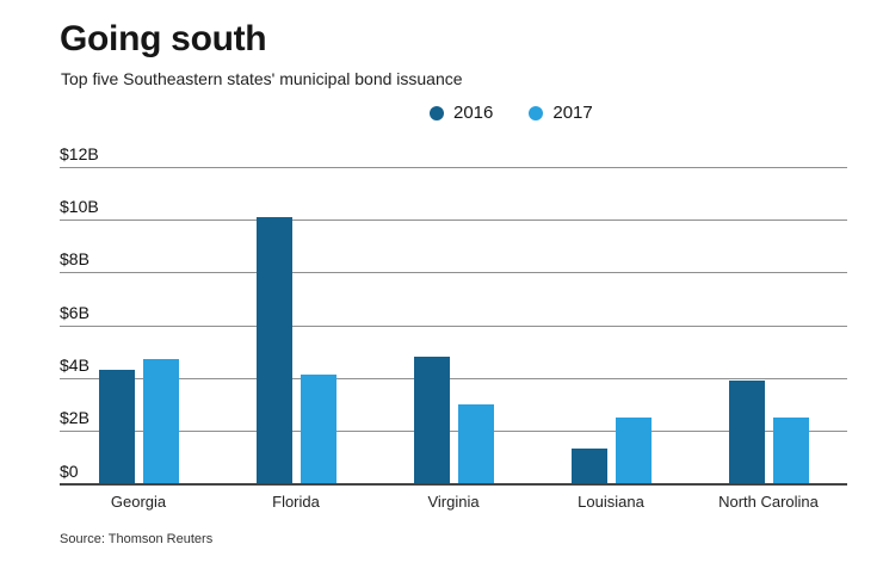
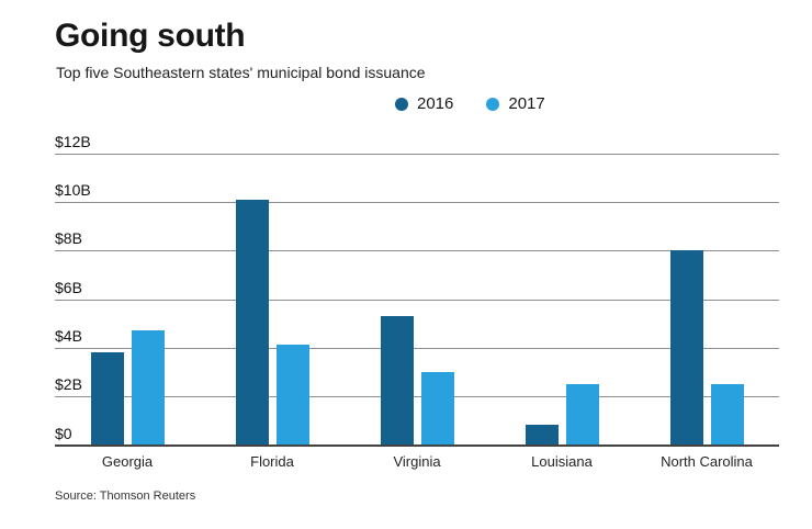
2016/Georgia: $4.3B -> $3.8B
2016/Virginia: $4.8B -> $5.3B
2016/Louisiana: $1.3B -> $0.8B
2016/North Carolina: $3.9B -> $8.0B
